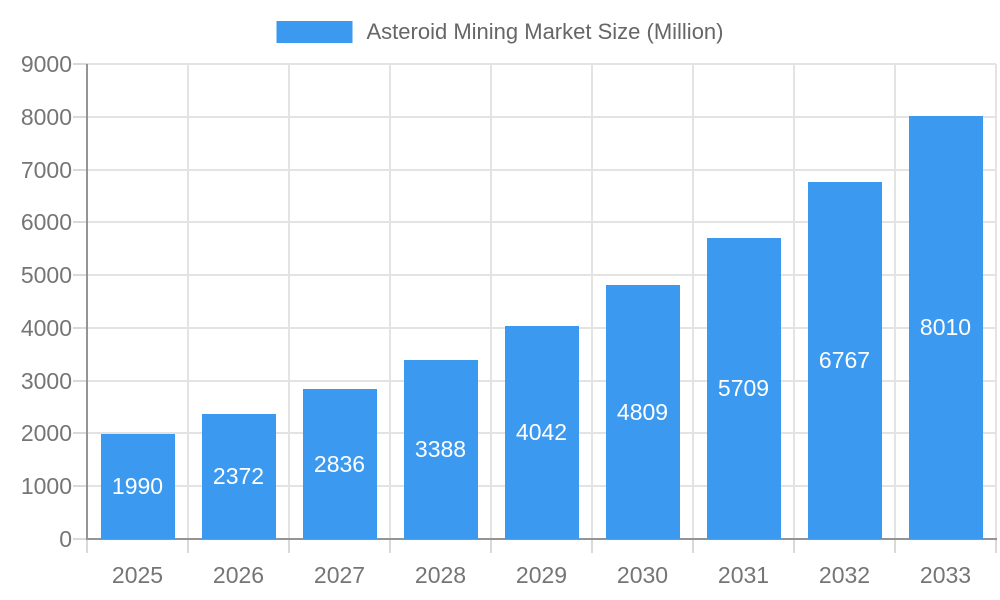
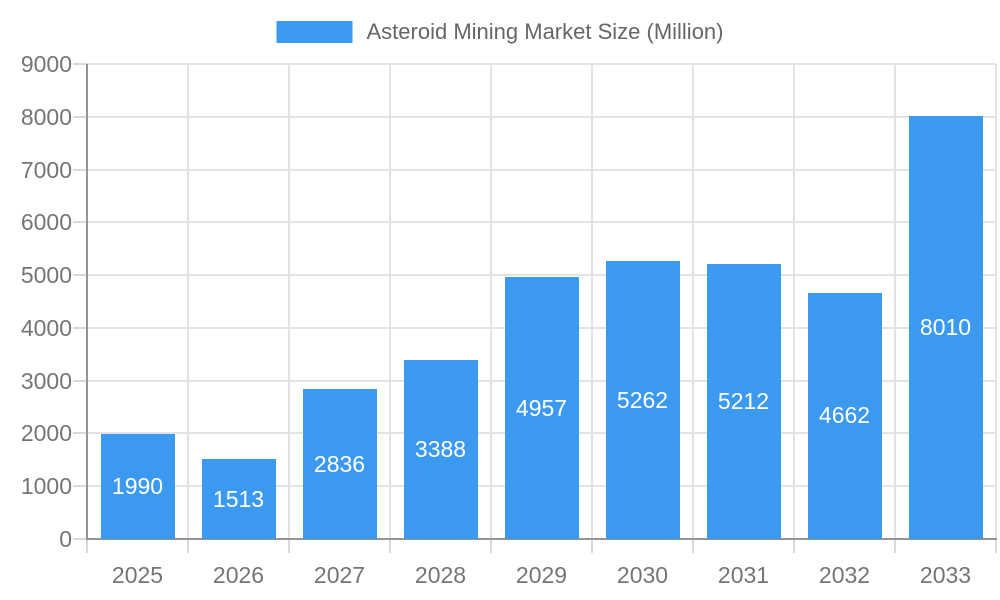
2026: 2372 -> 1513
2029: 4042 -> 4957
2030: 4809 -> 5262
2031: 5709 -> 5212
2032: 6767 -> 4662
